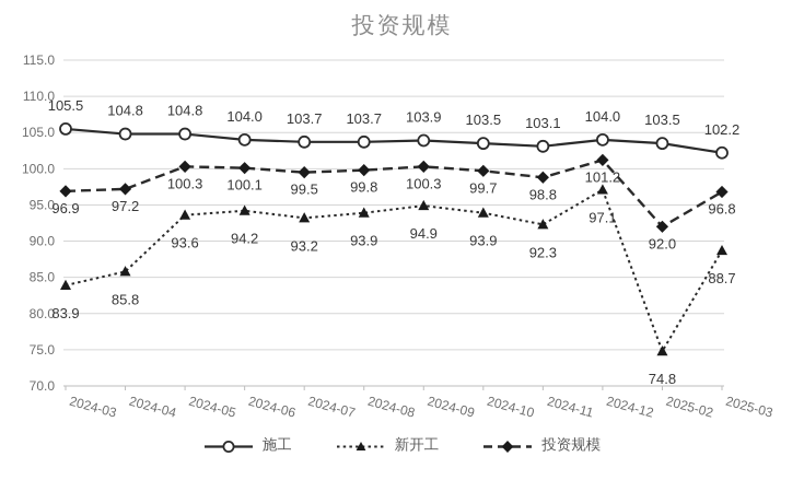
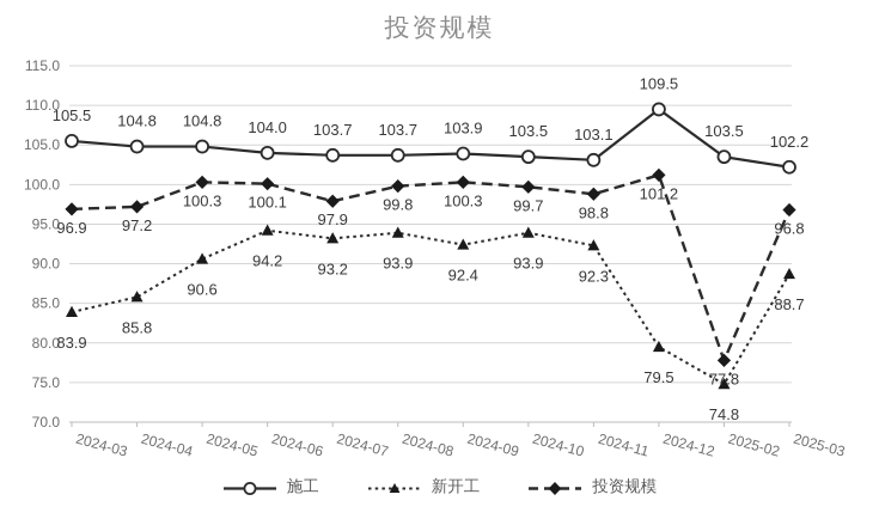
新开工/2024-05: 93.6 -> 90.6
投资规模/2024-07: 99.5 -> 97.9
新开工/2024-09: 94.9 -> 92.4
施工/2024-12: 104.0 -> 109.5
新开工/2024-12: 97.1 -> 79.5
投资规模/2025-02: 92.0 -> 77.8
